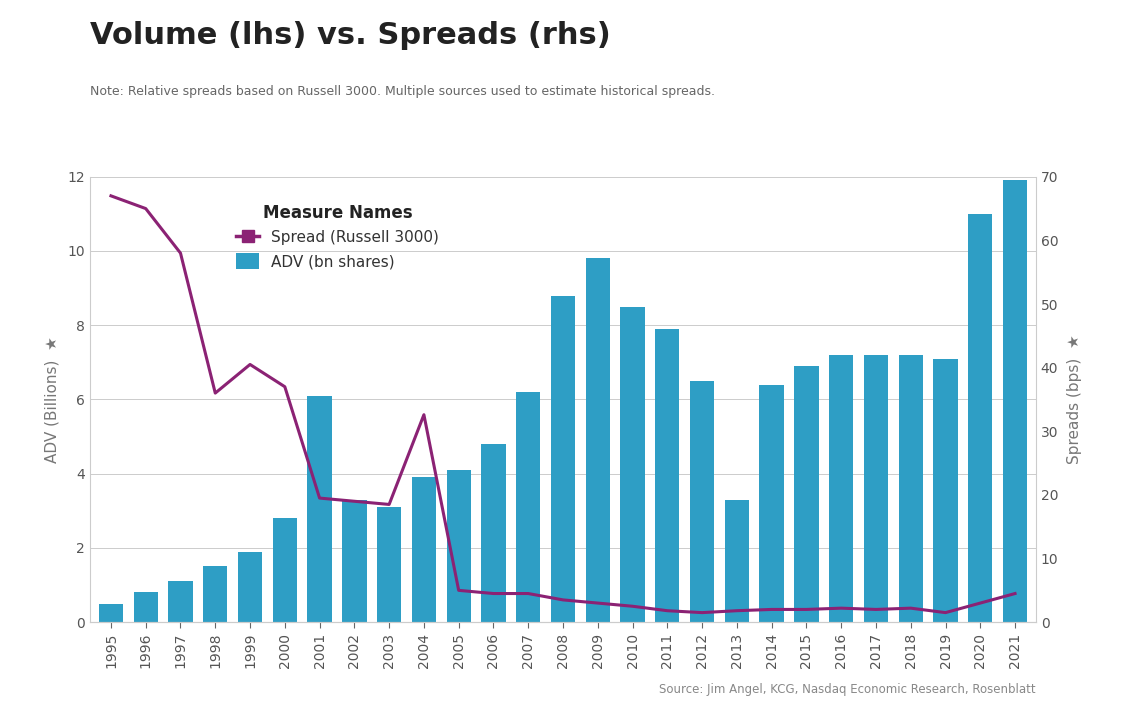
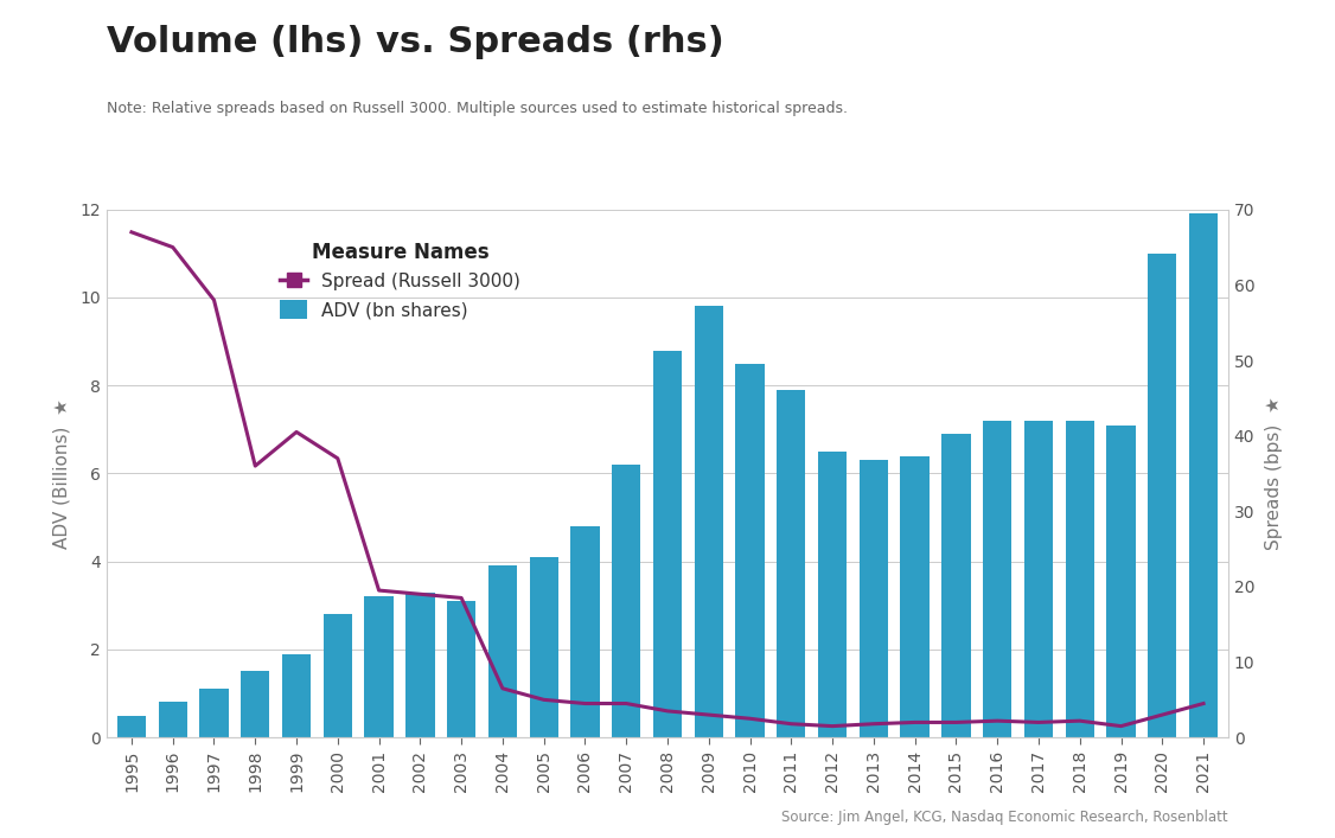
ADV (bn shares)/2001: 6.1 -> 3.2
Spread (Russell 3000)/2004: 32.6 -> 6.5
ADV (bn shares)/2013: 3.3 -> 6.3
